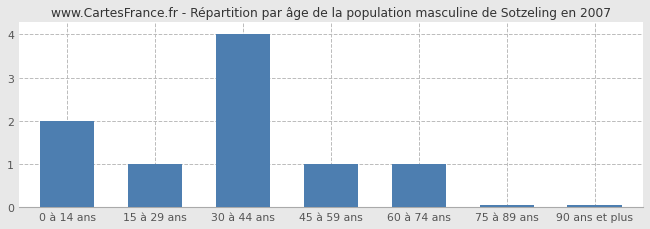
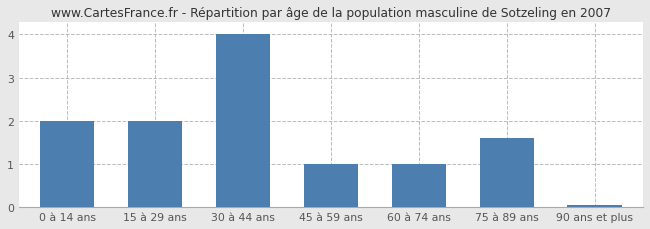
15 à 29 ans: 1.00 -> 2.00
75 à 89 ans: 0.04 -> 1.60
